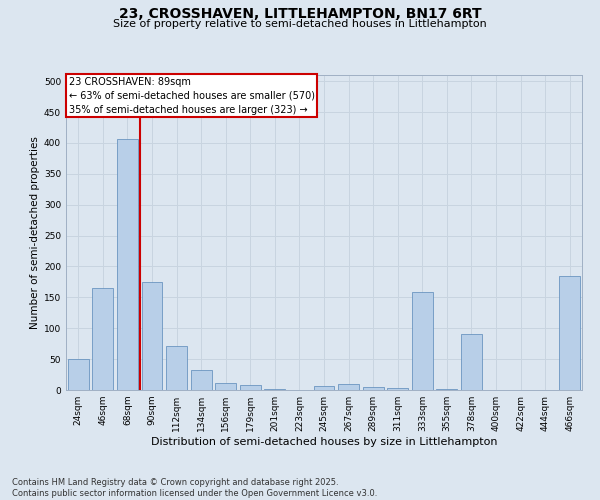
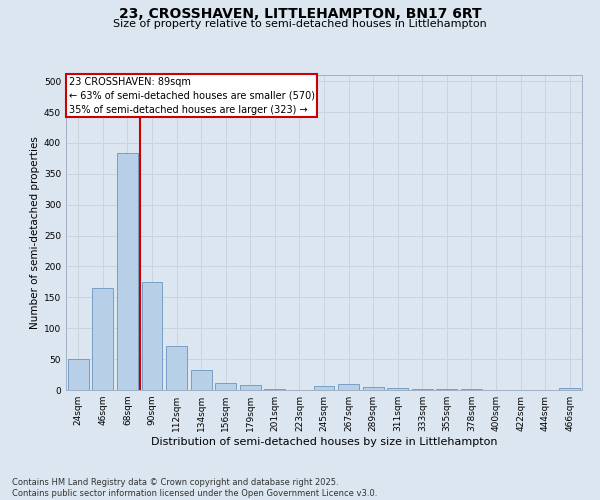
68sqm: 406 -> 383
333sqm: 158 -> 2
378sqm: 90 -> 1
466sqm: 184 -> 3
